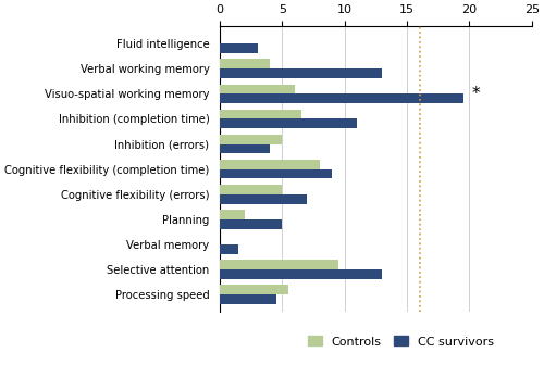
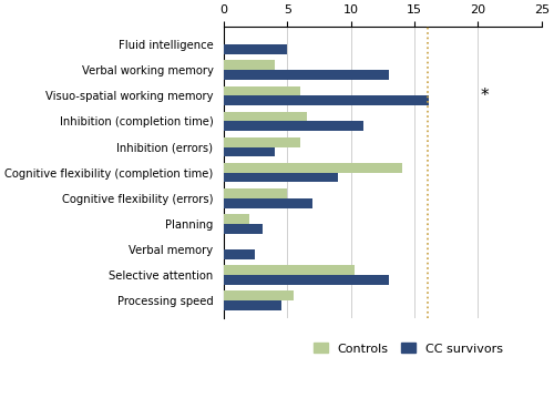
CC survivors/Fluid intelligence: 3.0 -> 5.0
CC survivors/Visuo-spatial working memory: 19.5 -> 16.1
Controls/Inhibition (errors): 5.0 -> 6.0
Controls/Cognitive flexibility (completion time): 8.0 -> 14.0
CC survivors/Planning: 5.0 -> 3.0
CC survivors/Verbal memory: 1.5 -> 2.4
Controls/Selective attention: 9.5 -> 10.3
